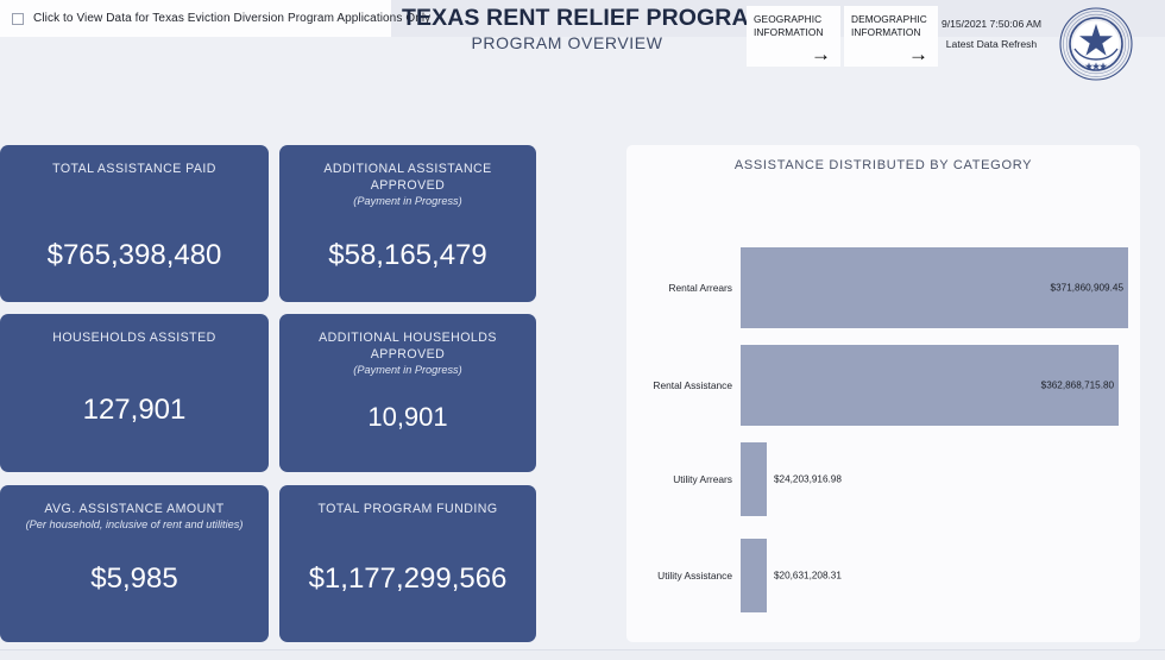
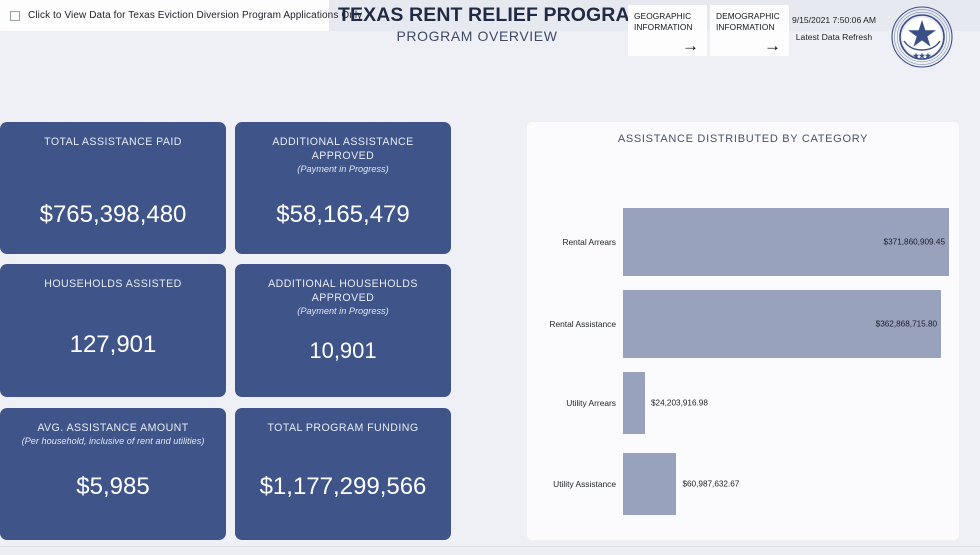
Utility Assistance: $20,631,208.31 -> $60,987,632.67
